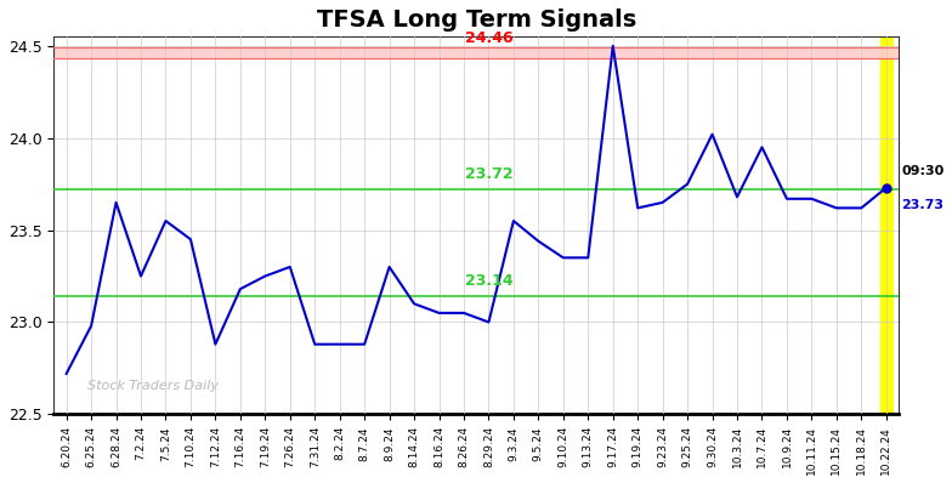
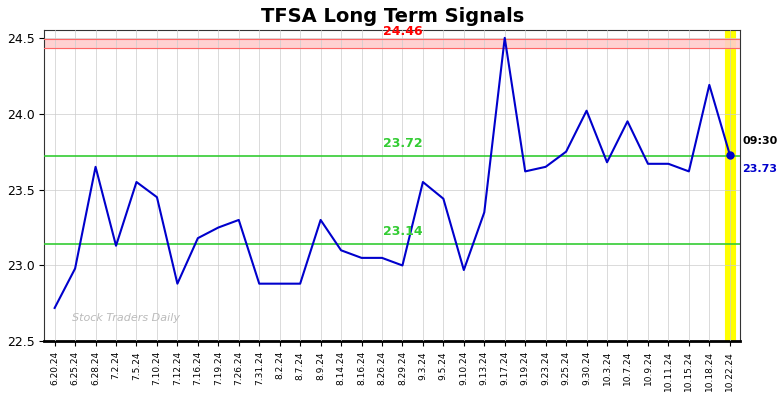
7.2.24: 23.25 -> 23.13
9.10.24: 23.35 -> 22.97
10.18.24: 23.62 -> 24.19
